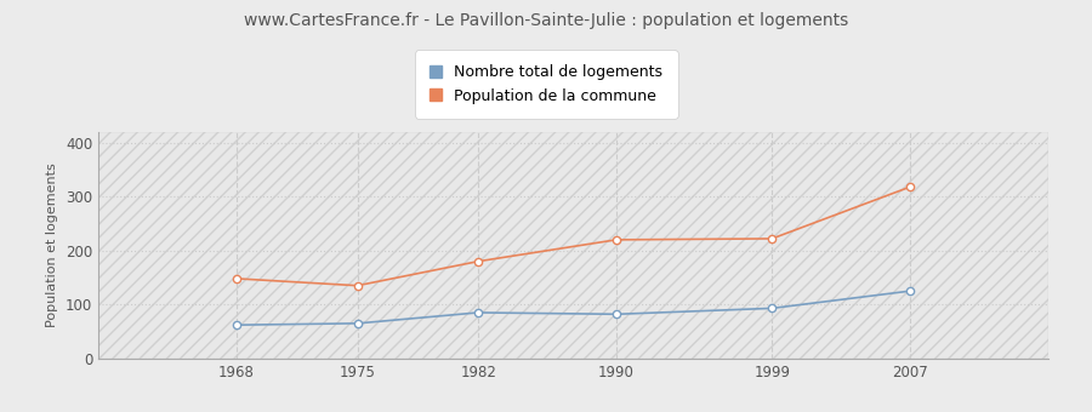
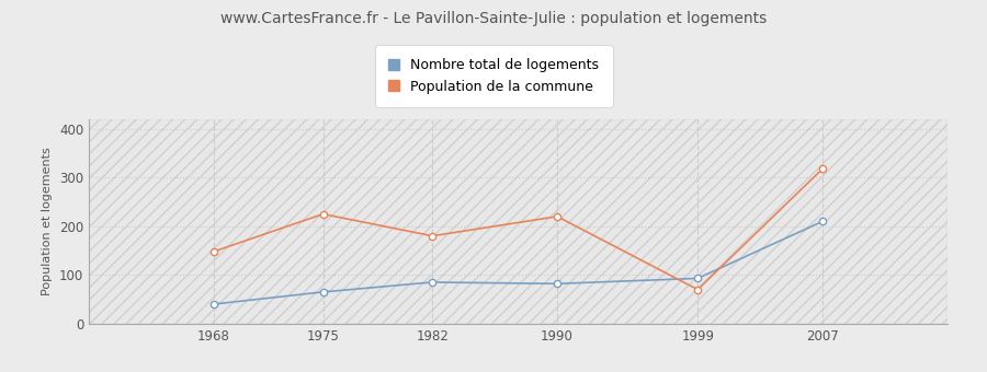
Nombre total de logements/1968: 62 -> 40
Population de la commune/1975: 135 -> 225
Population de la commune/1999: 222 -> 70
Nombre total de logements/2007: 125 -> 210
